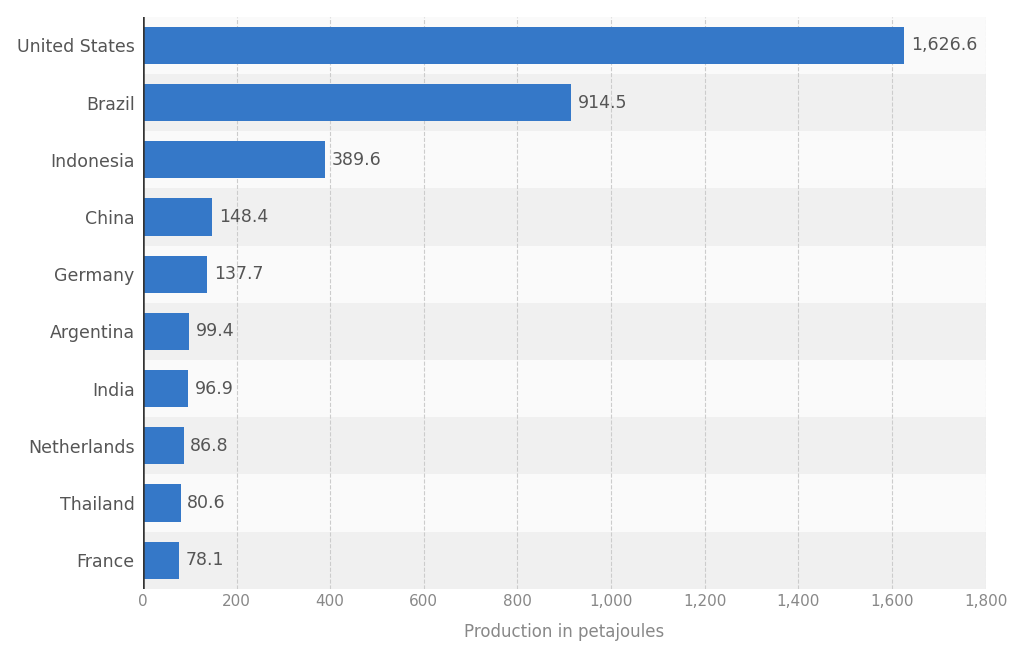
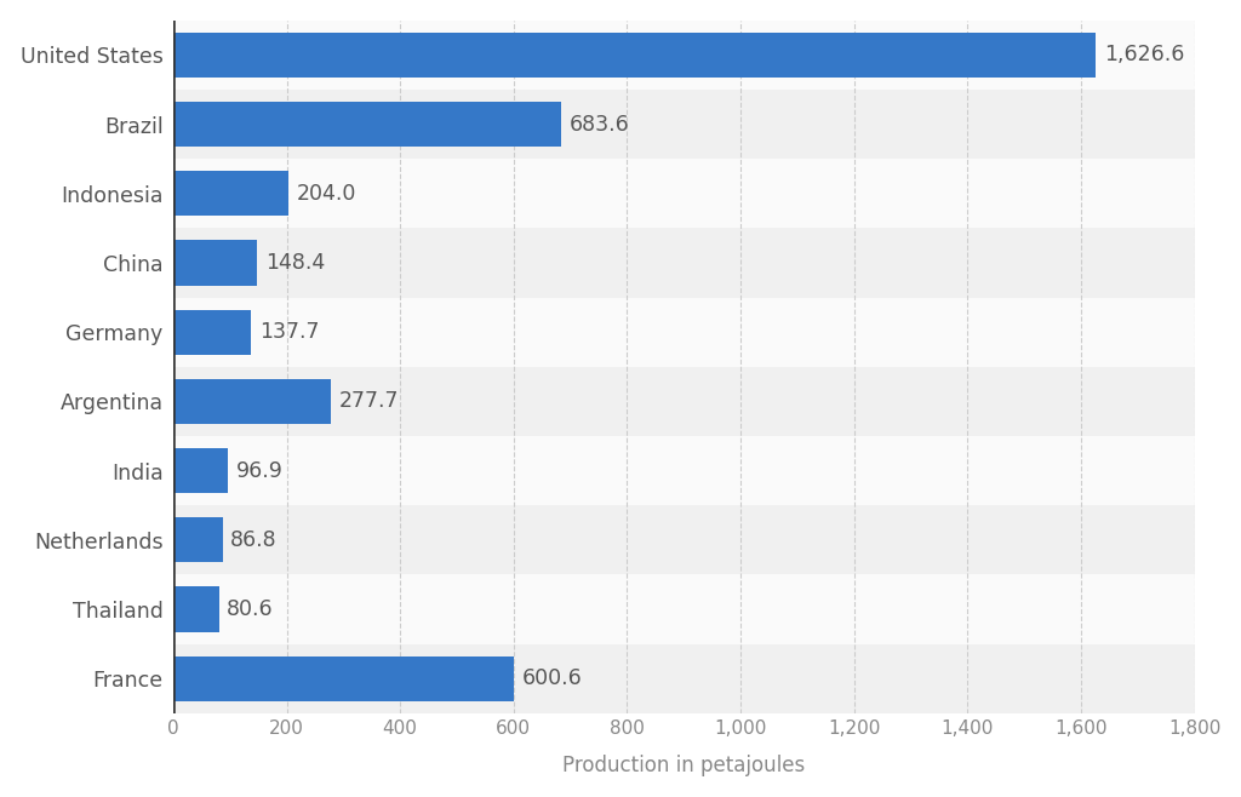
Brazil: 914.5 -> 683.6
Indonesia: 389.6 -> 204.0
Argentina: 99.4 -> 277.7
France: 78.1 -> 600.6
